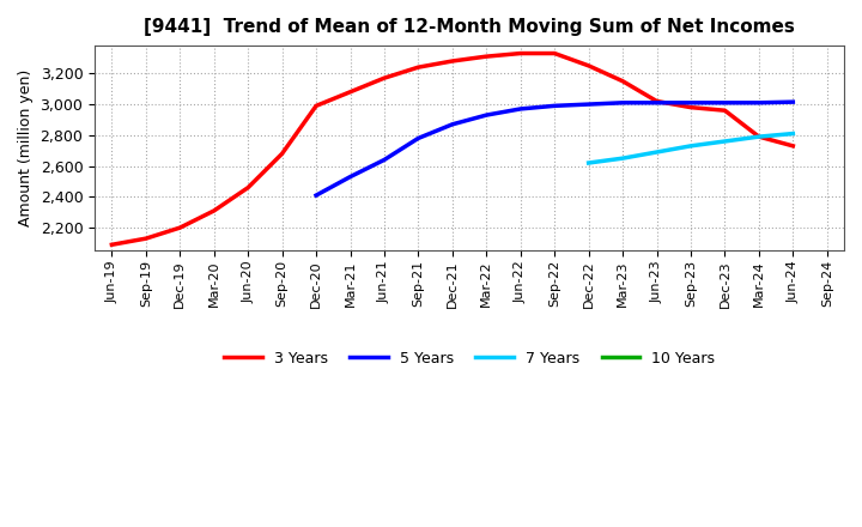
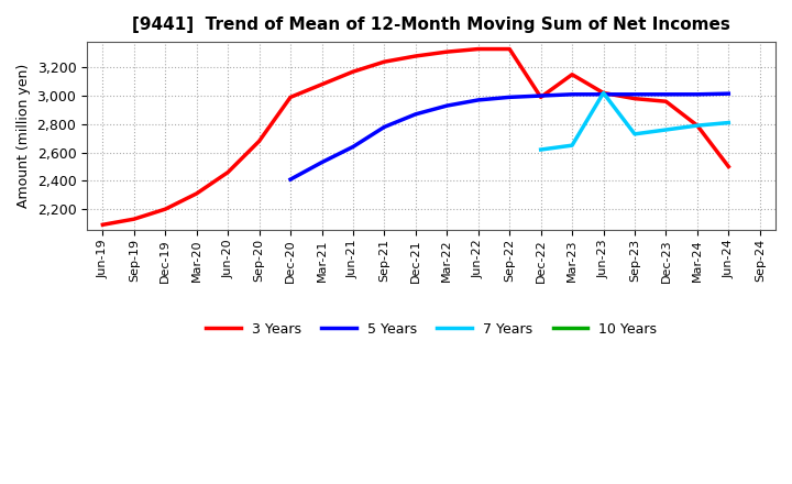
3 Years/Dec-22: 3,250 -> 2,990
7 Years/Jun-23: 2,690 -> 3,020
3 Years/Jun-24: 2,730 -> 2,500
